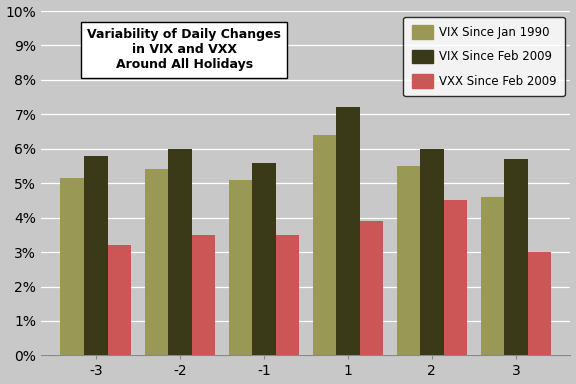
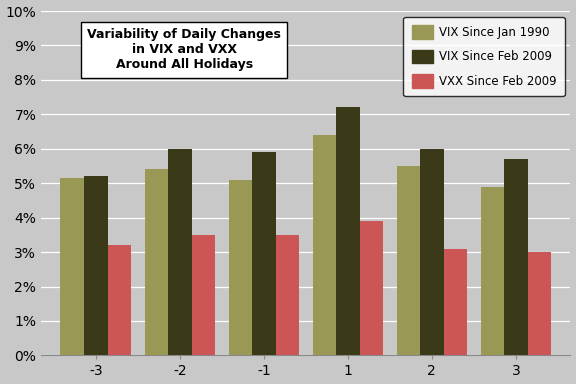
VIX Since Feb 2009/-3: 5.8% -> 5.2%
VIX Since Feb 2009/-1: 5.6% -> 5.9%
VXX Since Feb 2009/2: 4.5% -> 3.1%
VIX Since Jan 1990/3: 4.60% -> 4.90%
